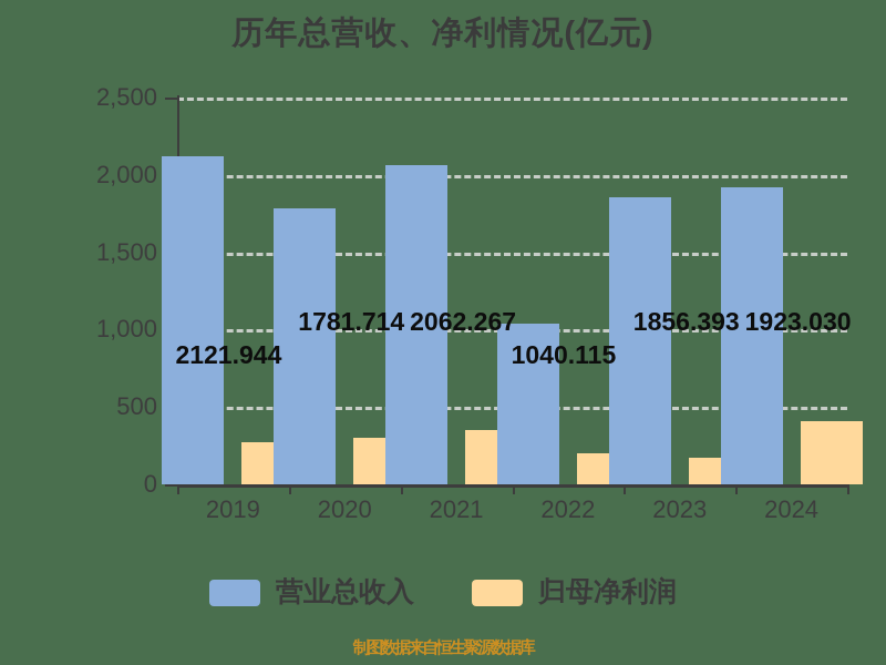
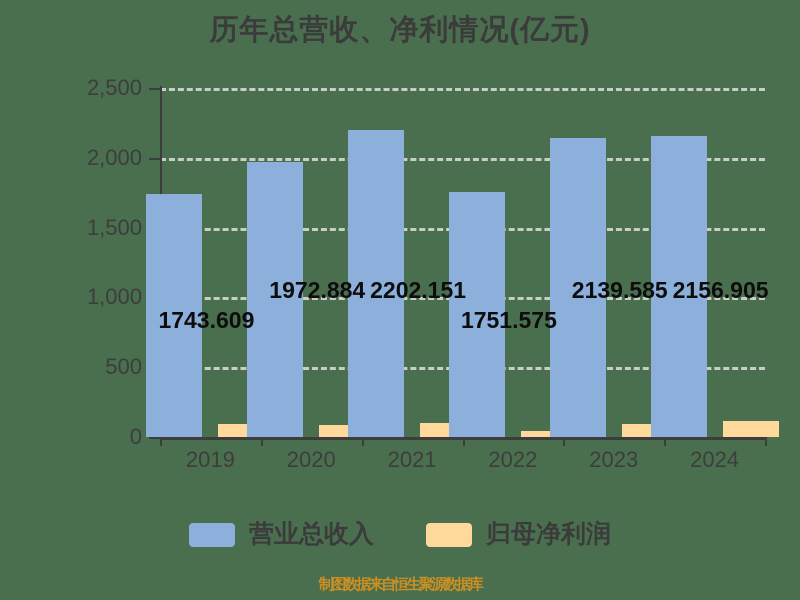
营业总收入/2019: 2121.944 -> 1743.609
归母净利润/2019: 270 -> 90
营业总收入/2020: 1781.714 -> 1972.884
归母净利润/2020: 300 -> 90
营业总收入/2021: 2062.267 -> 2202.151
归母净利润/2021: 350 -> 100
营业总收入/2022: 1040.115 -> 1751.575
归母净利润/2022: 200 -> 40
营业总收入/2023: 1856.393 -> 2139.585
归母净利润/2023: 170 -> 90
营业总收入/2024: 1923.030 -> 2156.905
归母净利润/2024: 410 -> 120
